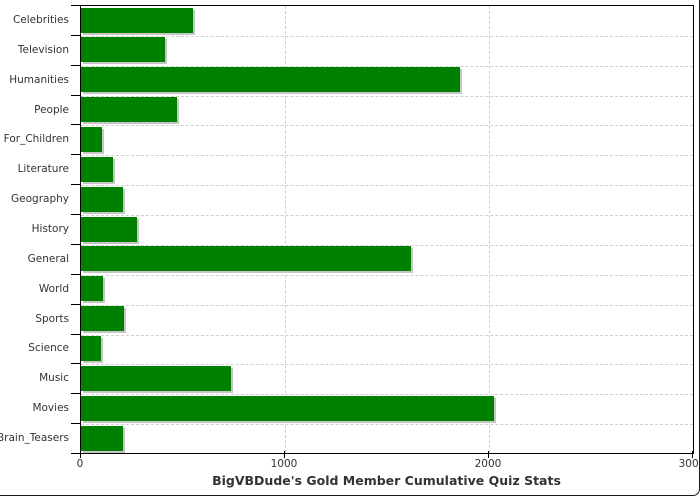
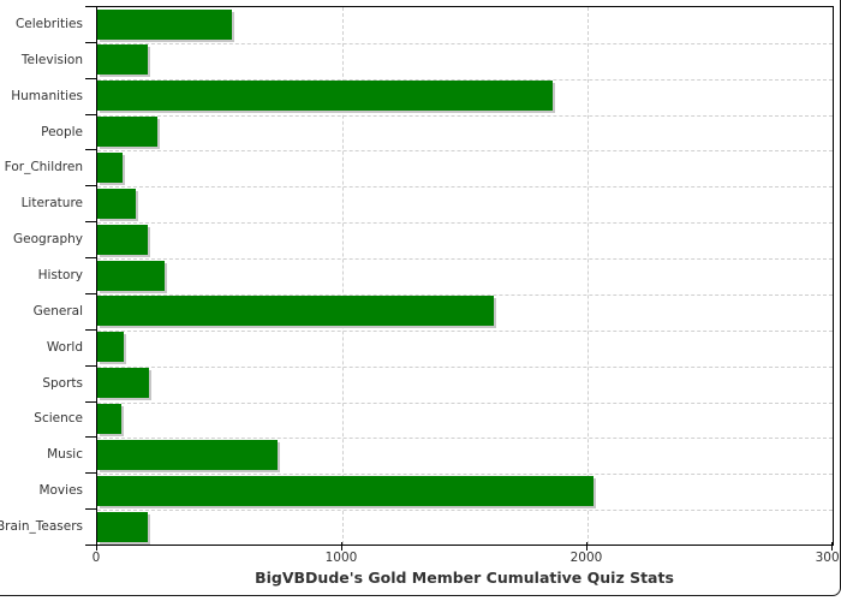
Television: 410 -> 200
People: 470 -> 240
